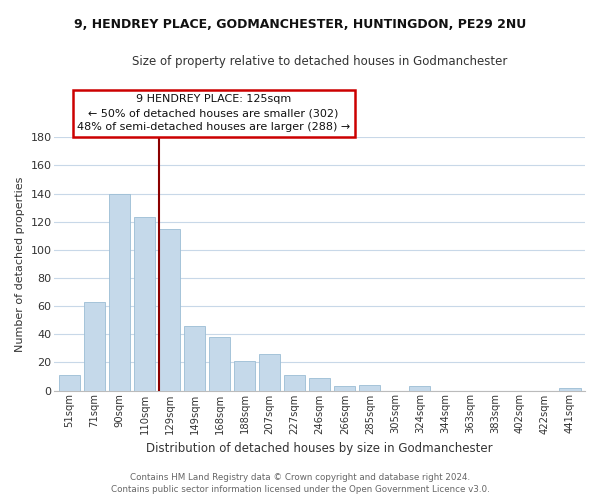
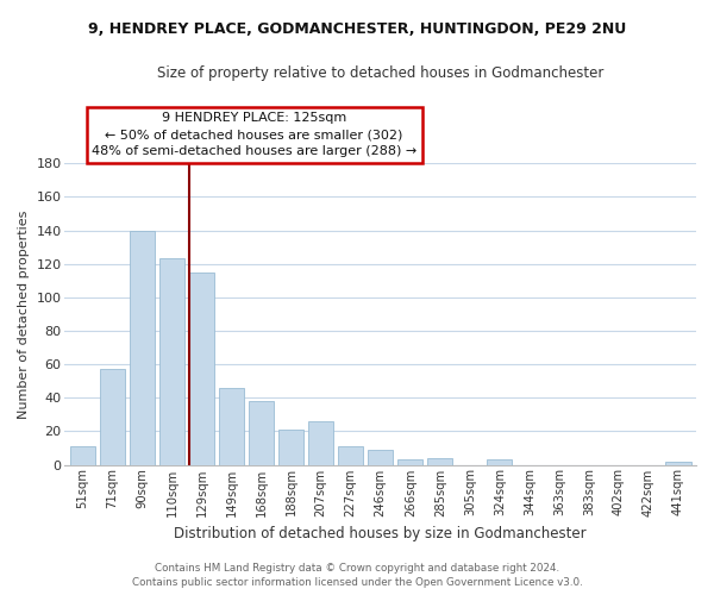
71sqm: 63 -> 57
